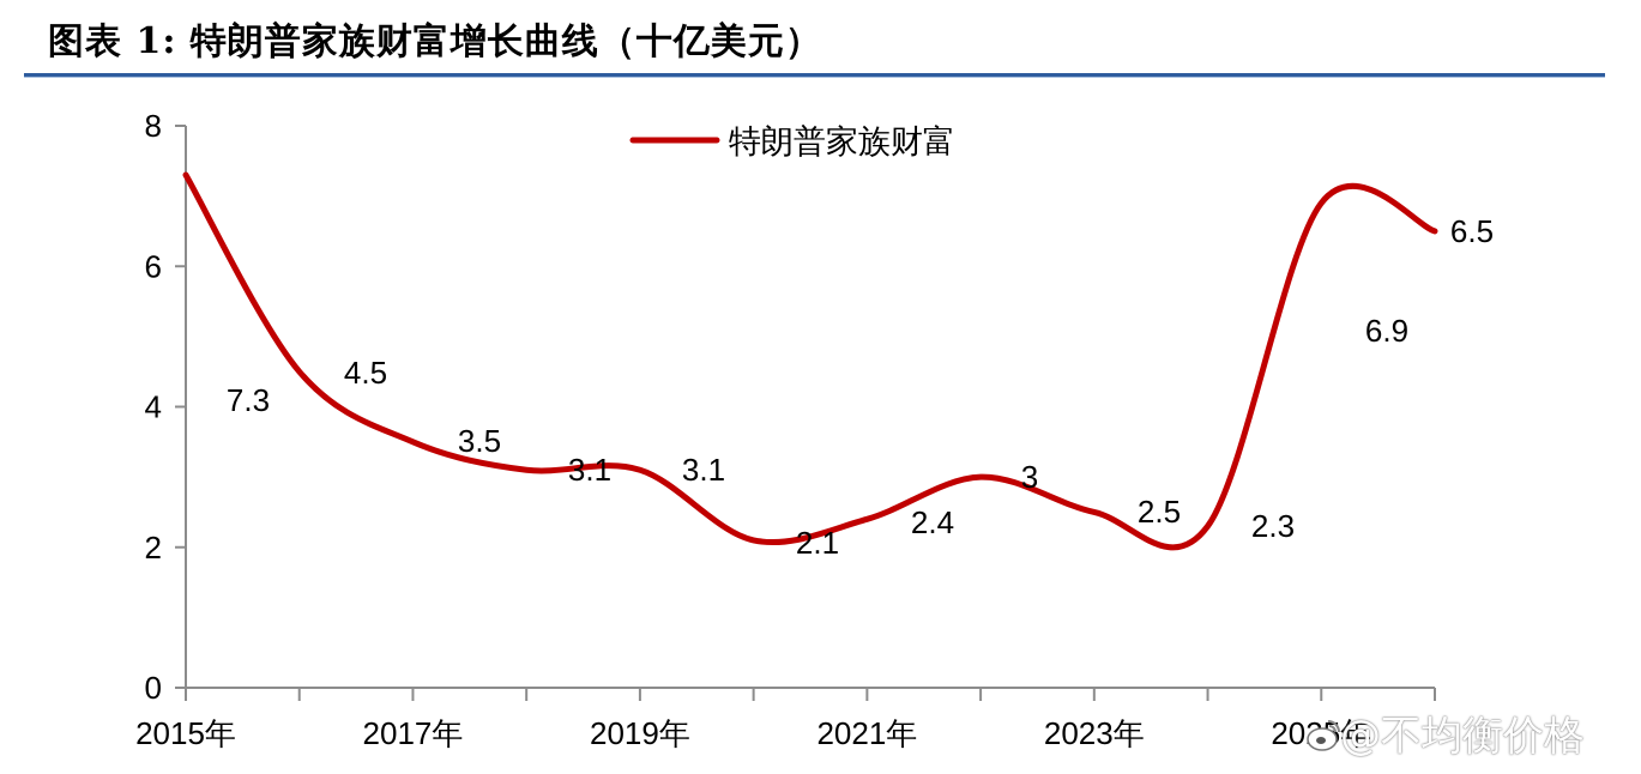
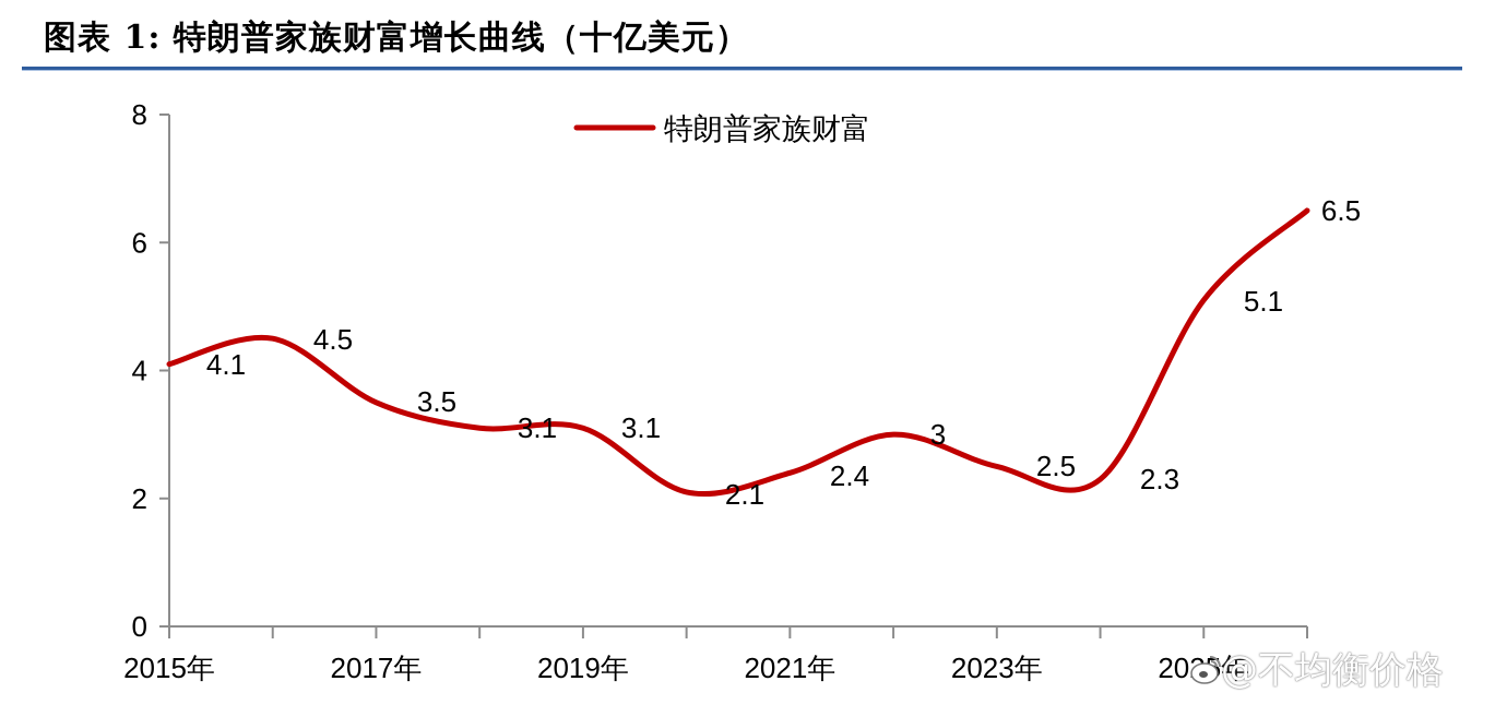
2015年: 7.3 -> 4.1
2025年: 6.9 -> 5.1
